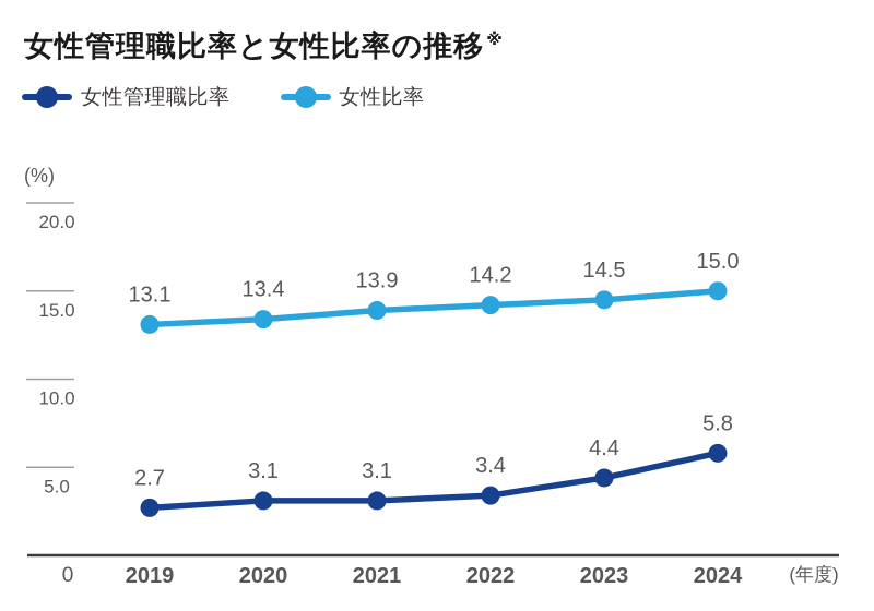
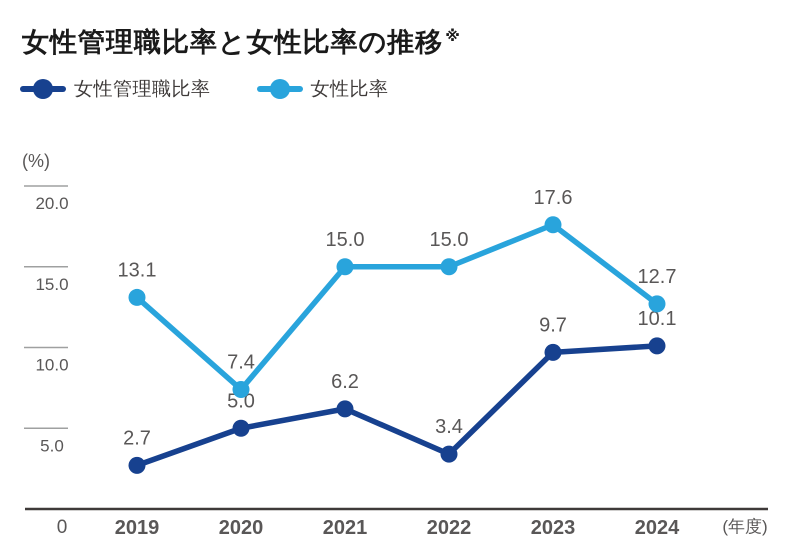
女性管理職比率/2020: 3.1 -> 5.0
女性比率/2020: 13.4 -> 7.4
女性管理職比率/2021: 3.1 -> 6.2
女性比率/2021: 13.9 -> 15.0
女性比率/2022: 14.2 -> 15.0
女性管理職比率/2023: 4.4 -> 9.7
女性比率/2023: 14.5 -> 17.6
女性管理職比率/2024: 5.8 -> 10.1
女性比率/2024: 15.0 -> 12.7
